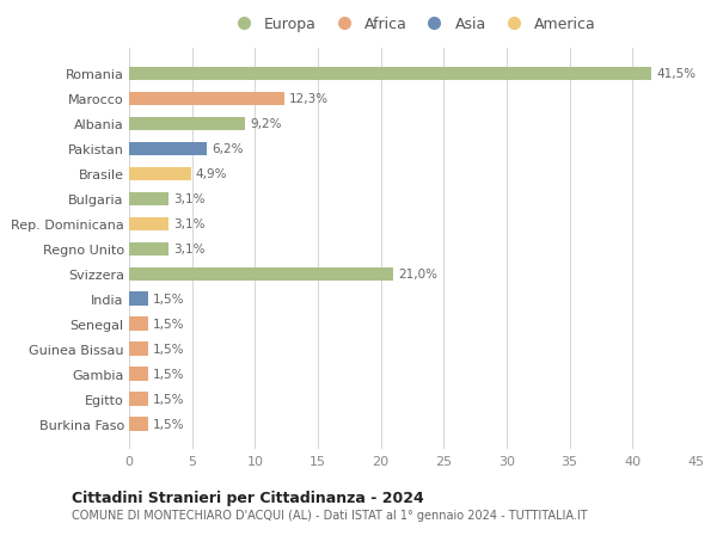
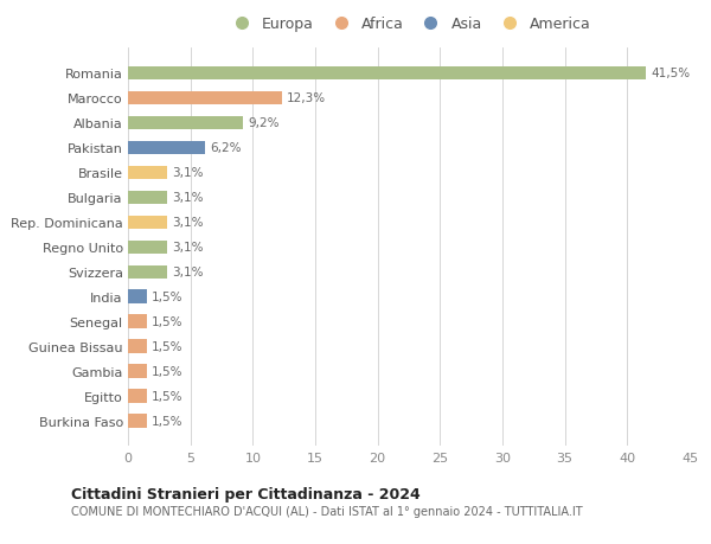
Brasile: 4,9% -> 3,1%
Svizzera: 21,0% -> 3,1%
